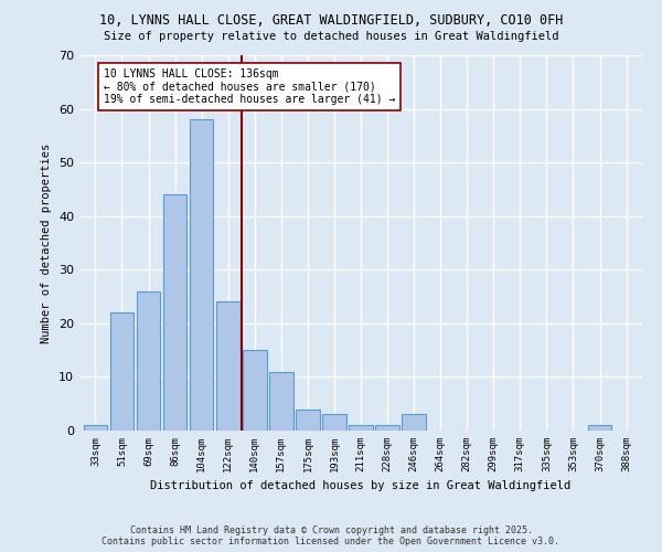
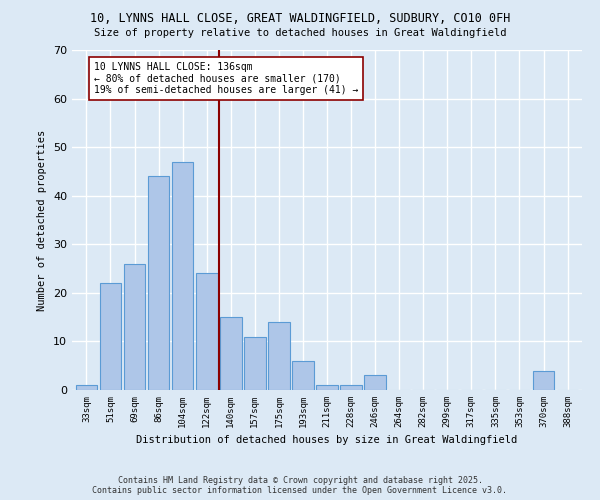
104sqm: 58 -> 47
175sqm: 4 -> 14
193sqm: 3 -> 6
370sqm: 1 -> 4
